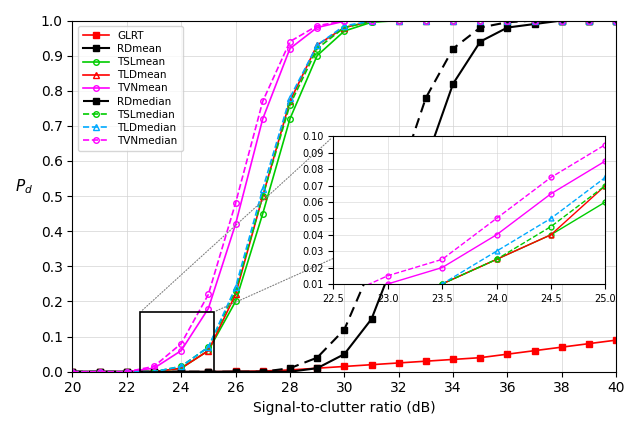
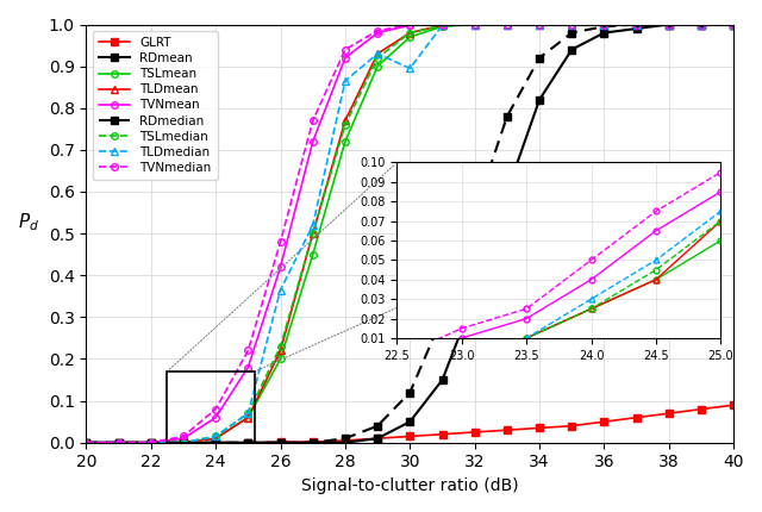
TLDmedian/26: 0.240 -> 0.365
TLDmedian/28: 0.780 -> 0.865
TLDmedian/30: 0.985 -> 0.895
